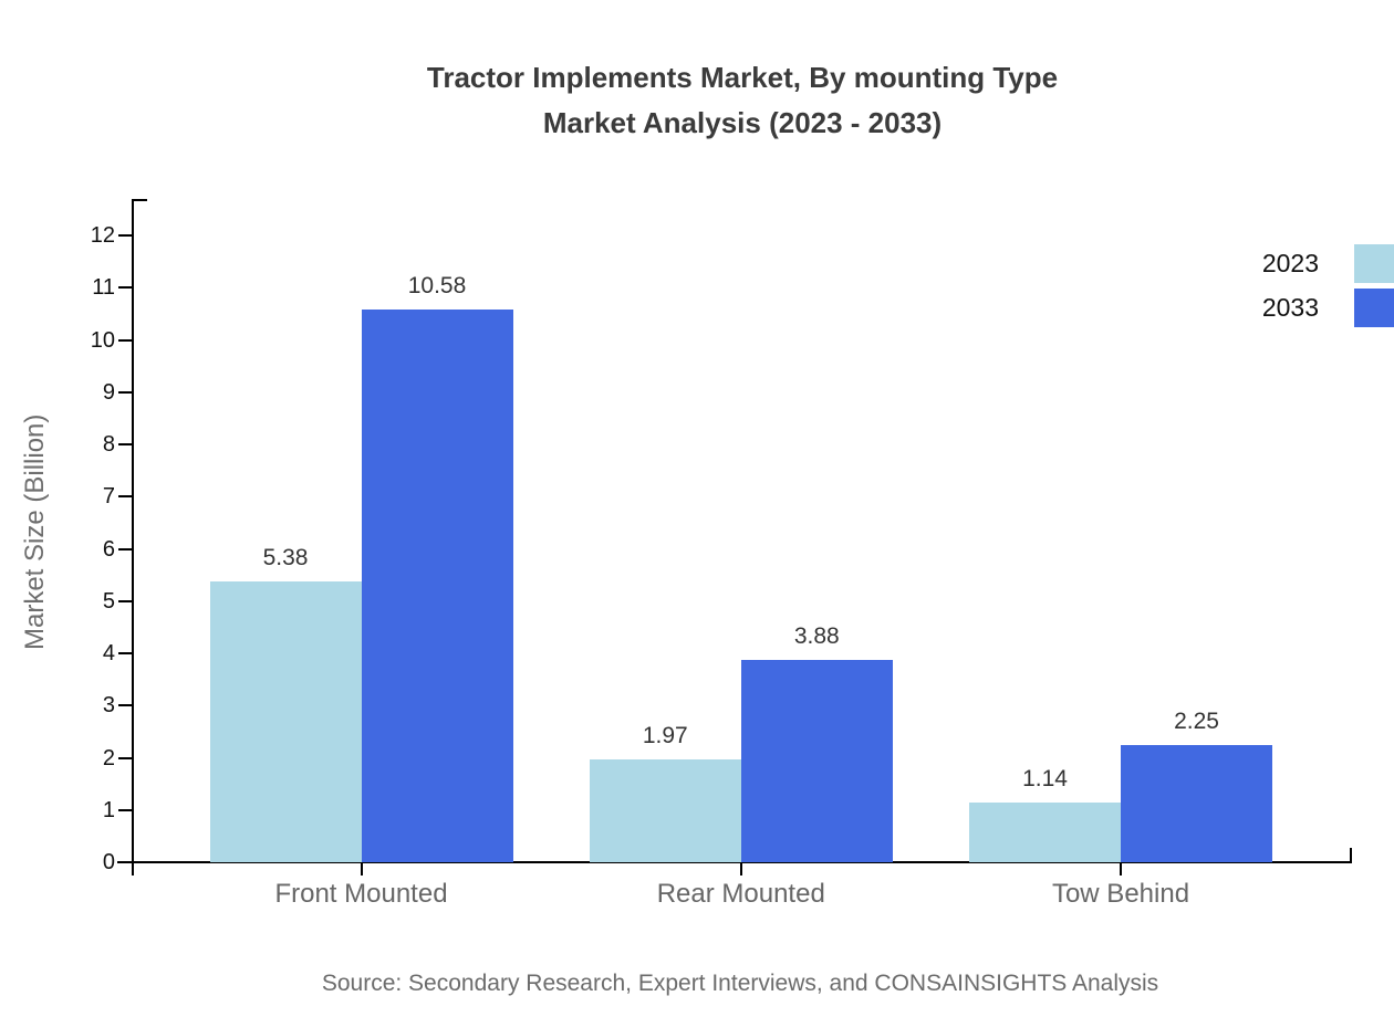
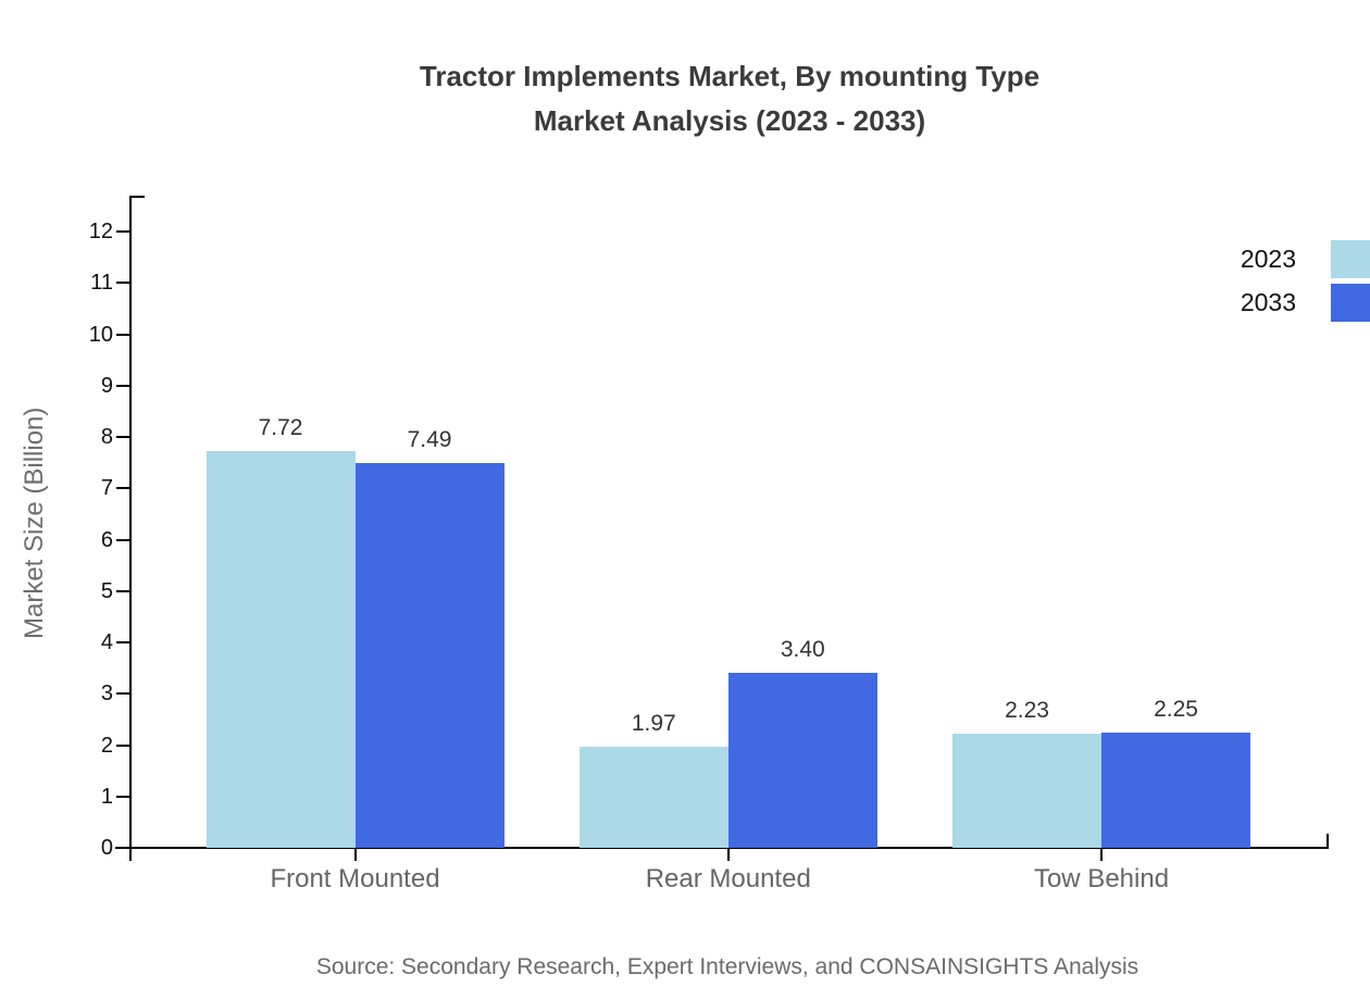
2023/Front Mounted: 5.38 -> 7.72
2033/Front Mounted: 10.58 -> 7.49
2033/Rear Mounted: 3.88 -> 3.40
2023/Tow Behind: 1.14 -> 2.23
